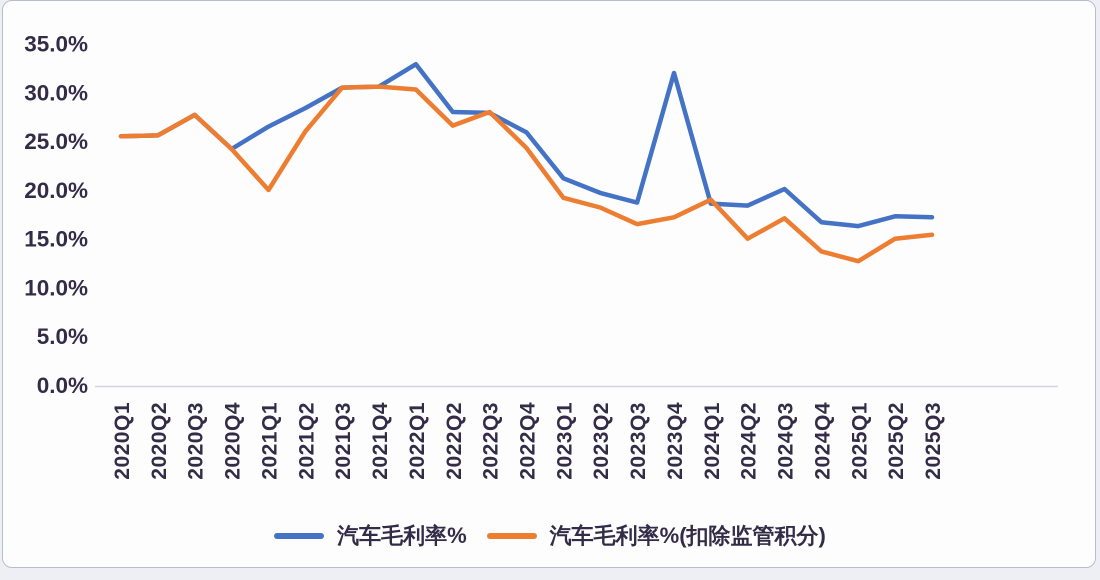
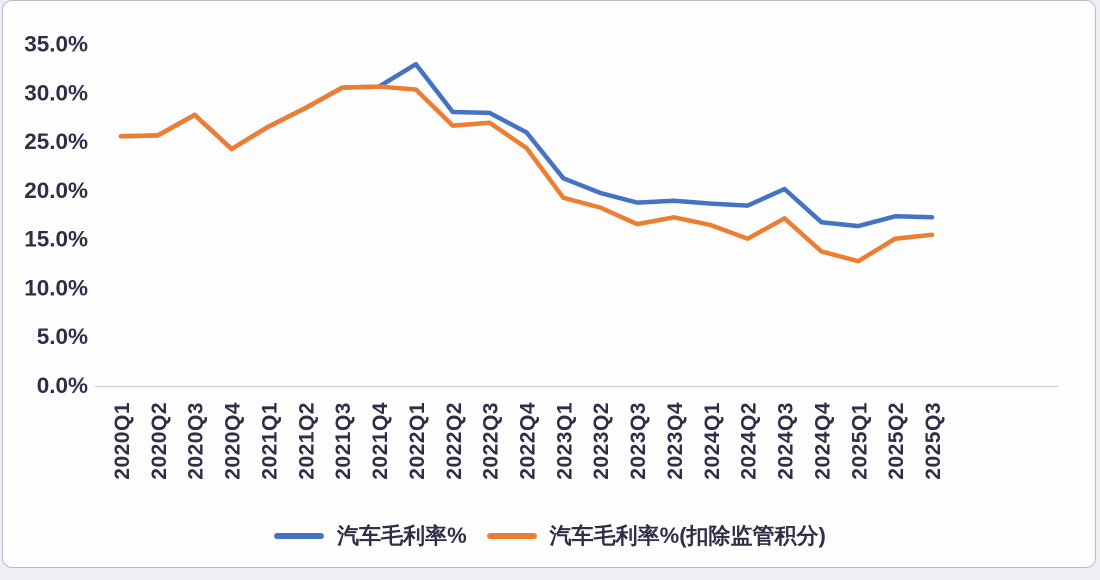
汽车毛利率%(扣除监管积分)/2021Q1: 20% -> 26%
汽车毛利率%(扣除监管积分)/2021Q2: 26% -> 28%
汽车毛利率%(扣除监管积分)/2022Q3: 28% -> 27%
汽车毛利率%/2023Q4: 32% -> 19%
汽车毛利率%(扣除监管积分)/2024Q1: 19% -> 16%
